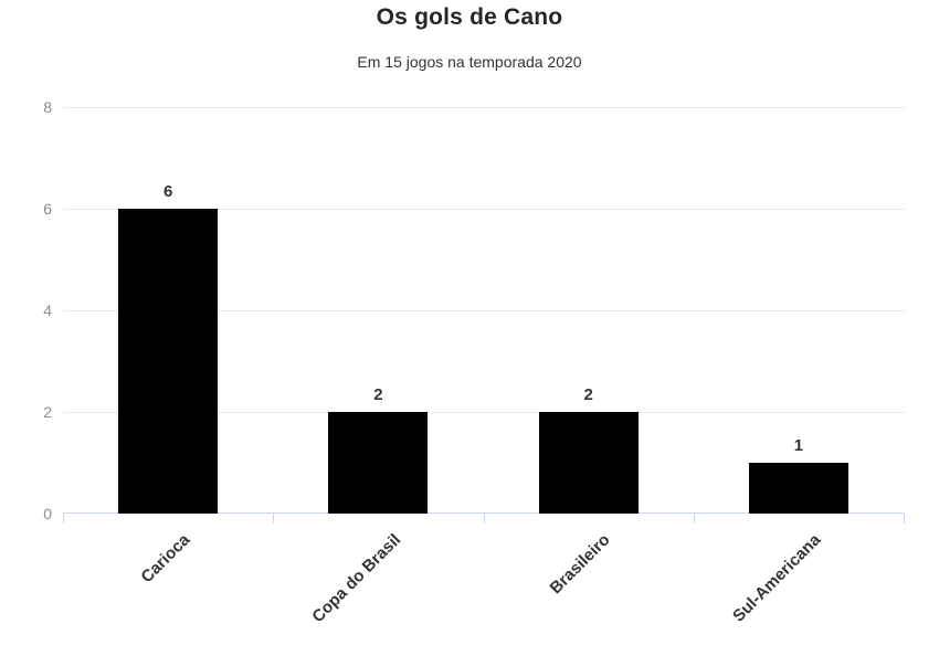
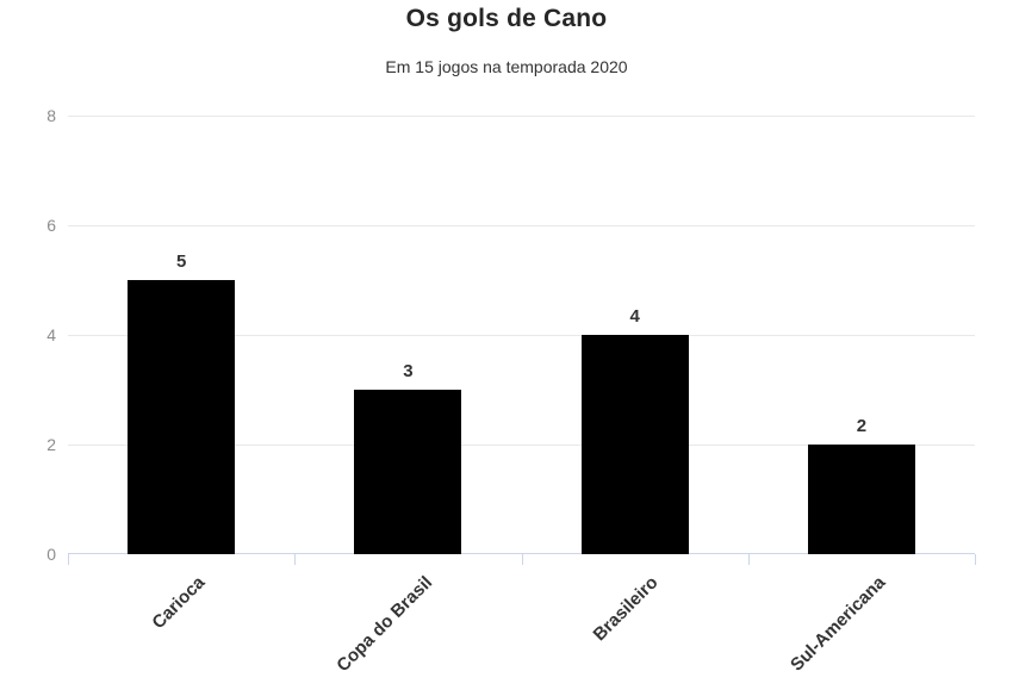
Carioca: 6 -> 5
Copa do Brasil: 2 -> 3
Brasileiro: 2 -> 4
Sul-Americana: 1 -> 2
